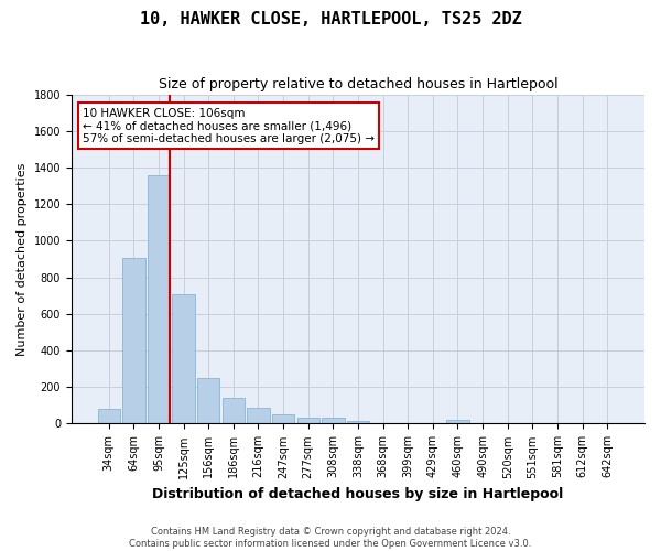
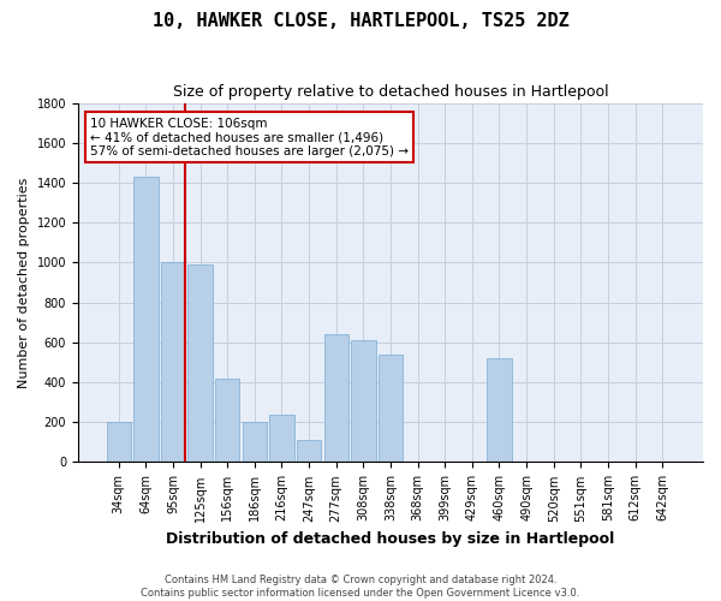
34sqm: 80 -> 200
64sqm: 900 -> 1430
95sqm: 1360 -> 1000
125sqm: 710 -> 990
156sqm: 250 -> 420
186sqm: 140 -> 200
216sqm: 80 -> 240
247sqm: 50 -> 110
277sqm: 30 -> 640
308sqm: 30 -> 610
338sqm: 20 -> 540
460sqm: 20 -> 520
